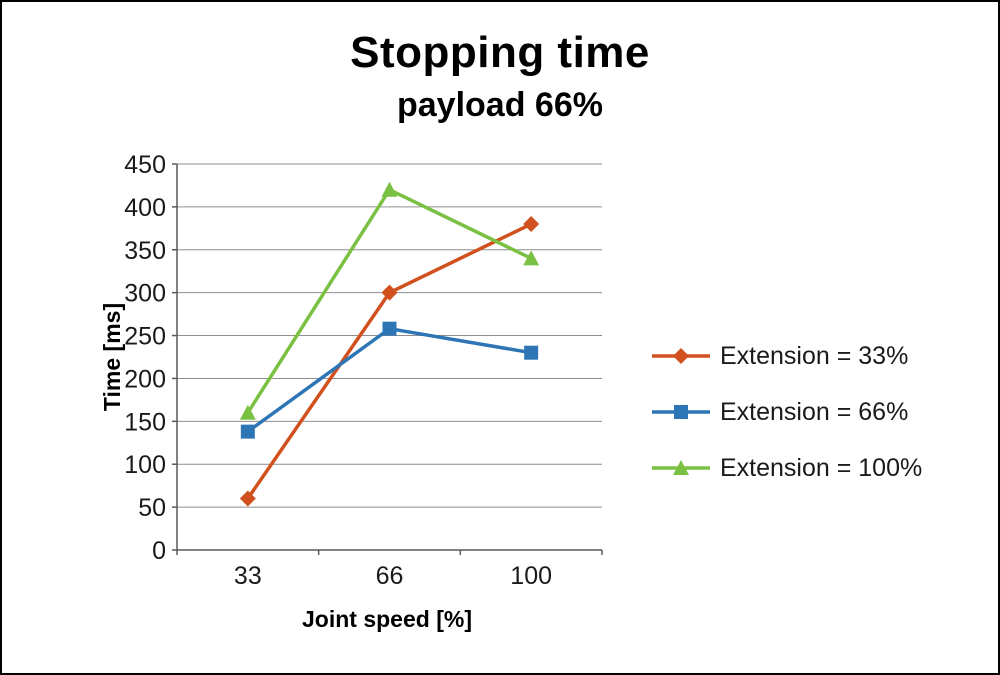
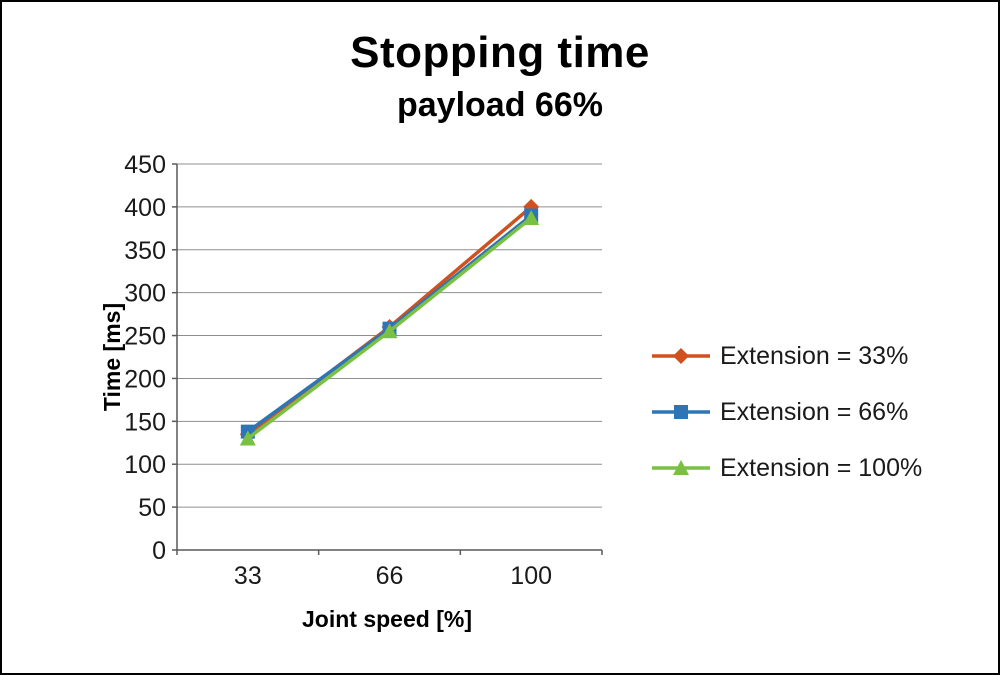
Extension = 33%/33: 60 -> 140
Extension = 100%/33: 160 -> 130
Extension = 33%/66: 300 -> 260
Extension = 100%/66: 420 -> 260
Extension = 33%/100: 380 -> 400
Extension = 66%/100: 230 -> 390
Extension = 100%/100: 340 -> 390
